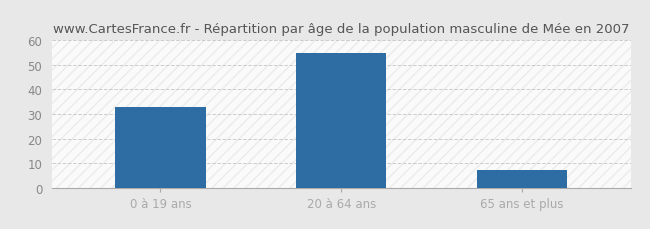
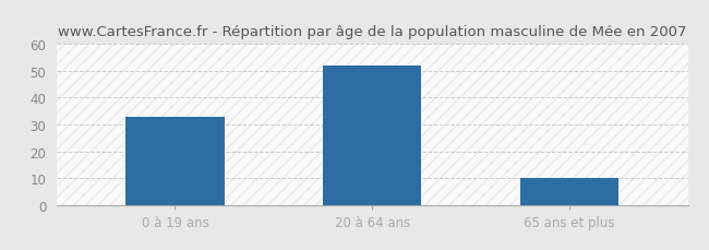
20 à 64 ans: 55 -> 52
65 ans et plus: 7 -> 10
